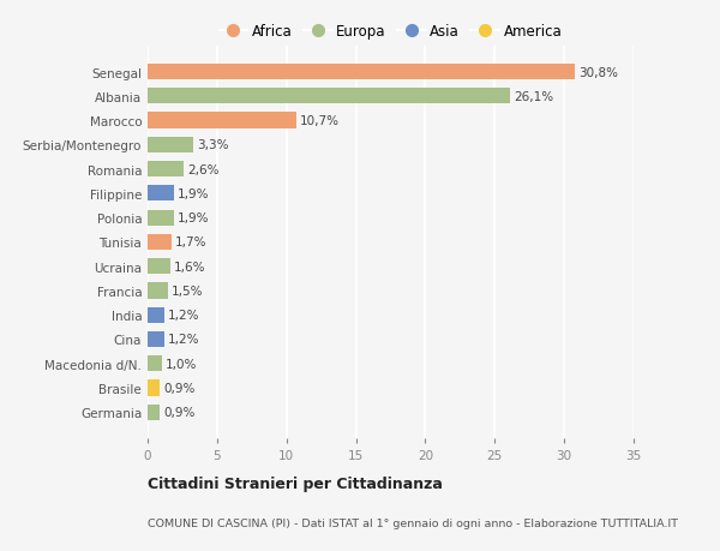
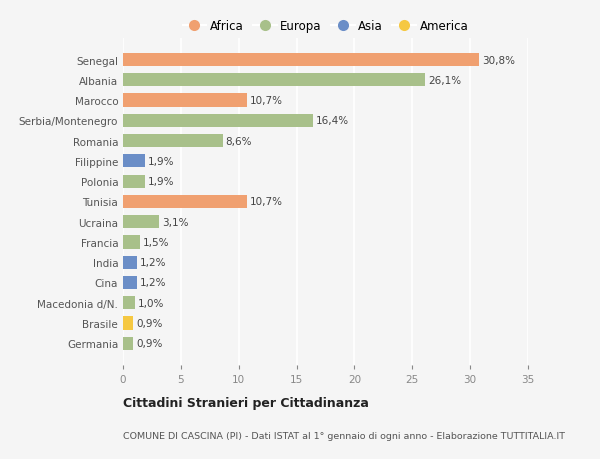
Serbia/Montenegro: 3,3% -> 16,4%
Romania: 2,6% -> 8,6%
Tunisia: 1,7% -> 10,7%
Ucraina: 1,6% -> 3,1%
